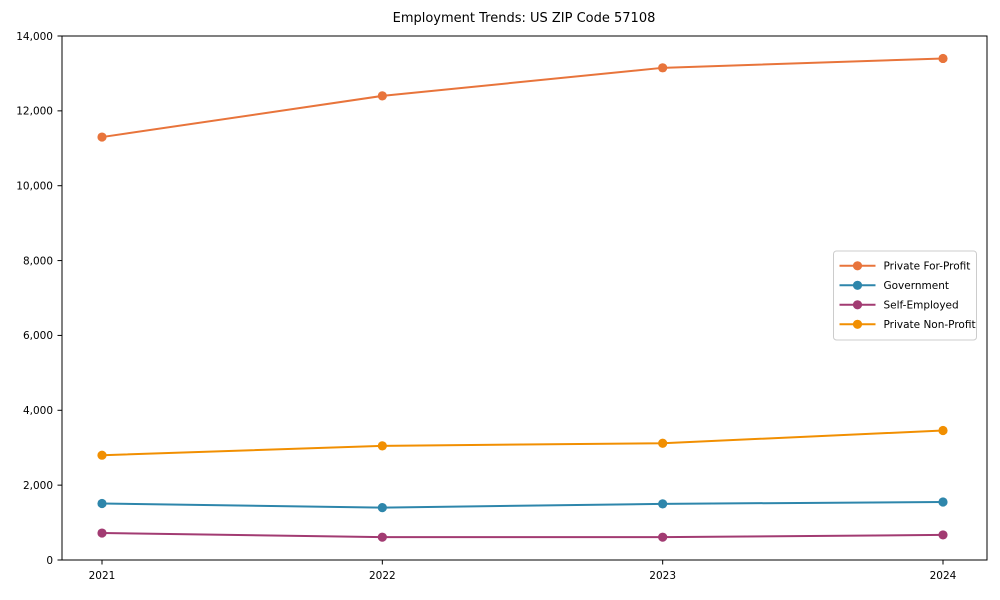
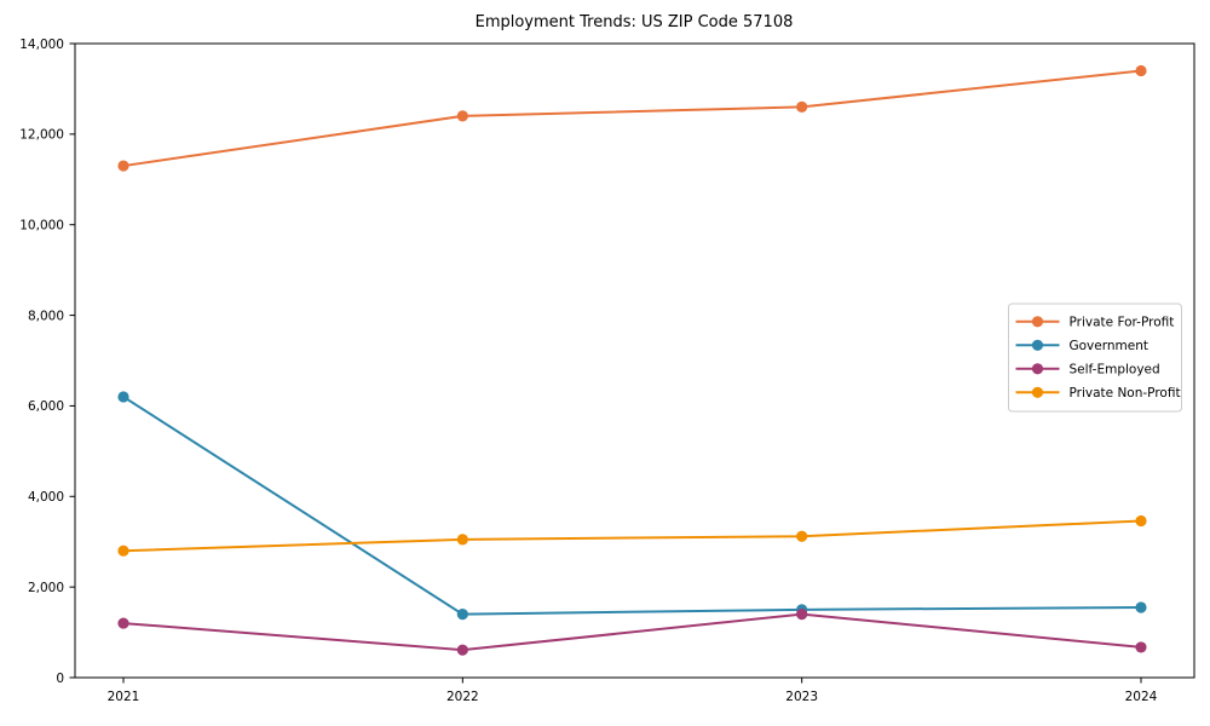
Government/2021: 1500 -> 6200
Self-Employed/2021: 700 -> 1200
Private For-Profit/2023: 13200 -> 12600
Self-Employed/2023: 600 -> 1400
